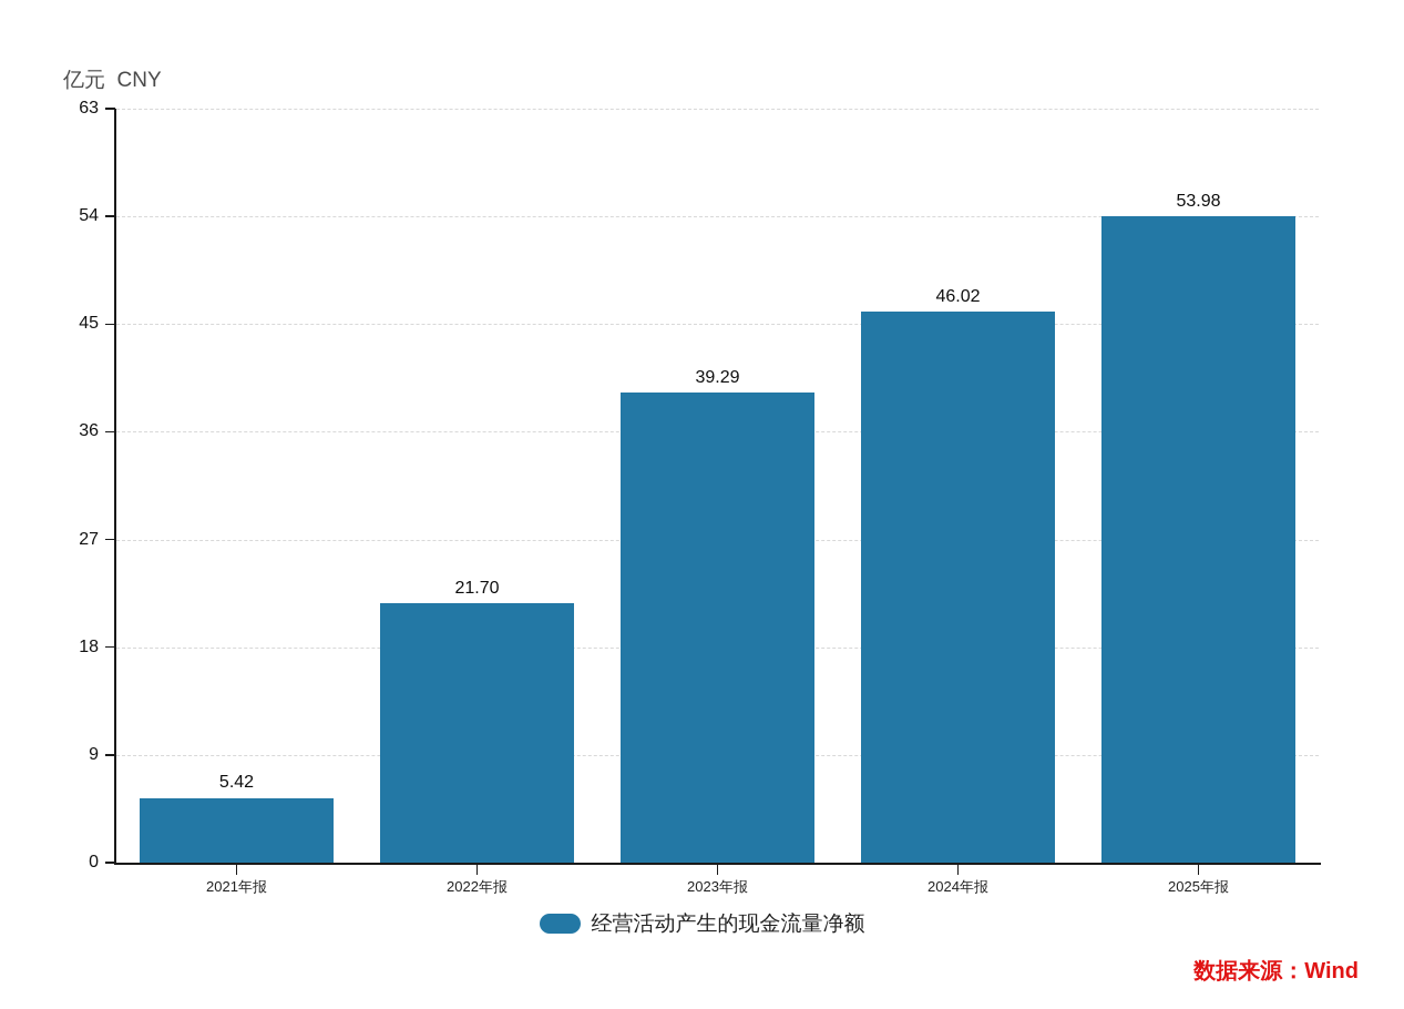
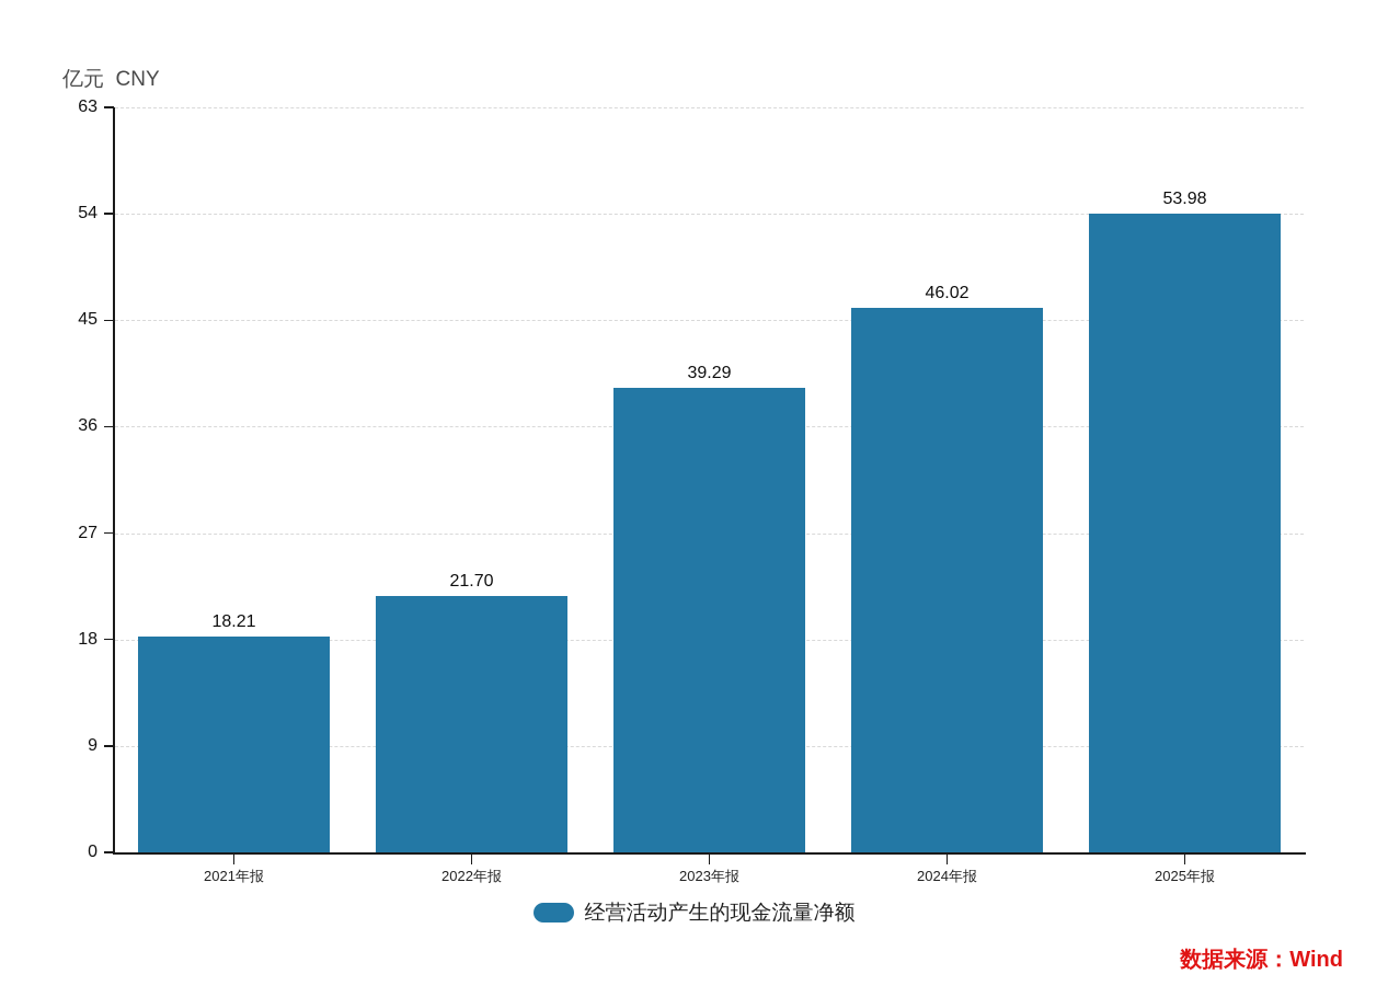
2021年报: 5.42 -> 18.21
